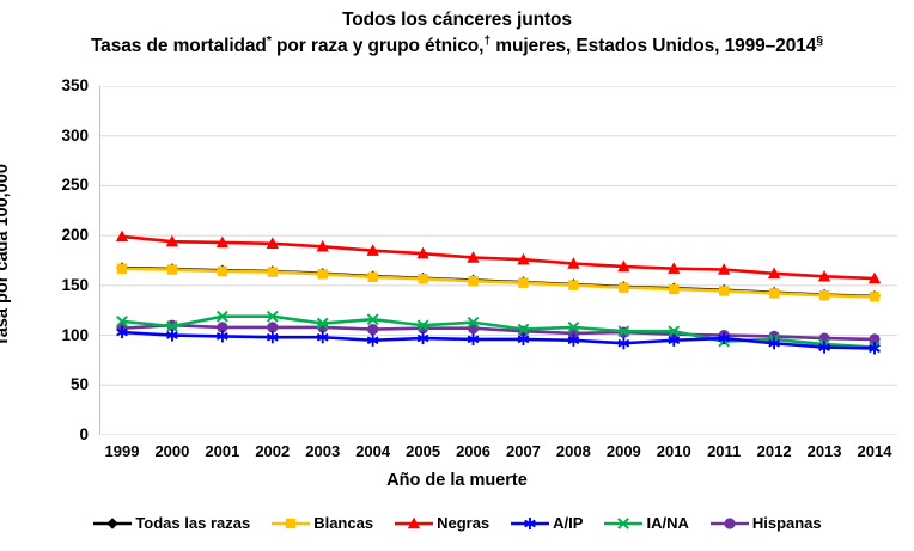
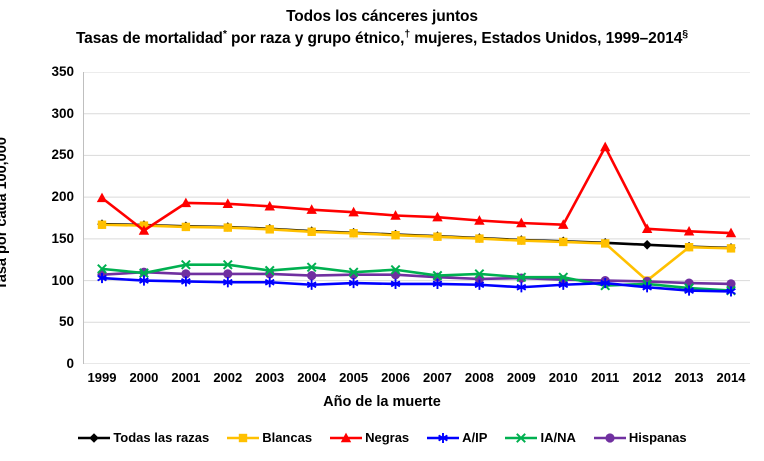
Negras/2000: 190 -> 160
Negras/2011: 170 -> 260
Blancas/2012: 140 -> 100
